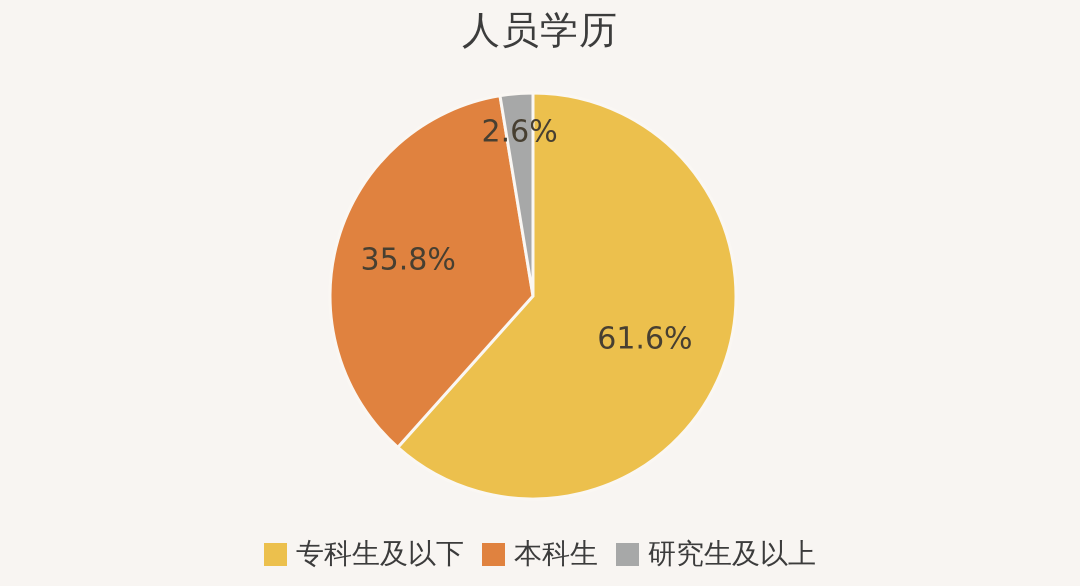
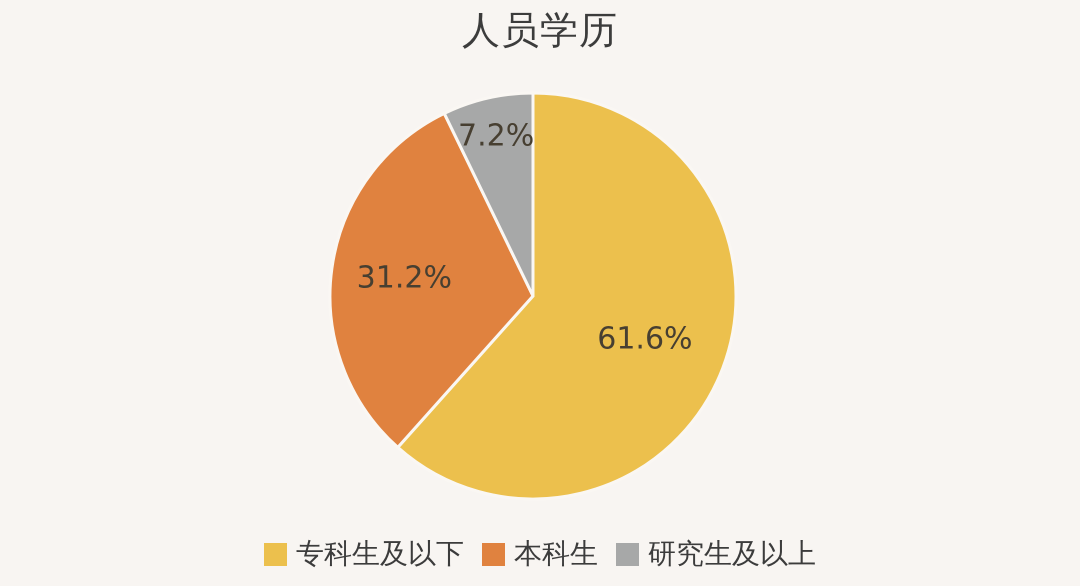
本科生: 35.8% -> 31.2%
研究生及以上: 2.6% -> 7.2%
